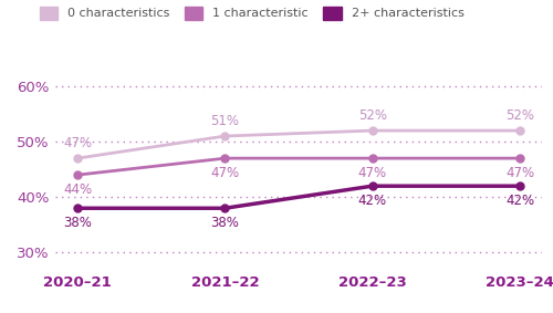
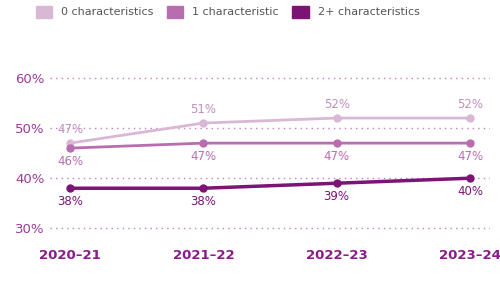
1 characteristic/2020–21: 44% -> 46%
2+ characteristics/2022–23: 42% -> 39%
2+ characteristics/2023–24: 42% -> 40%
